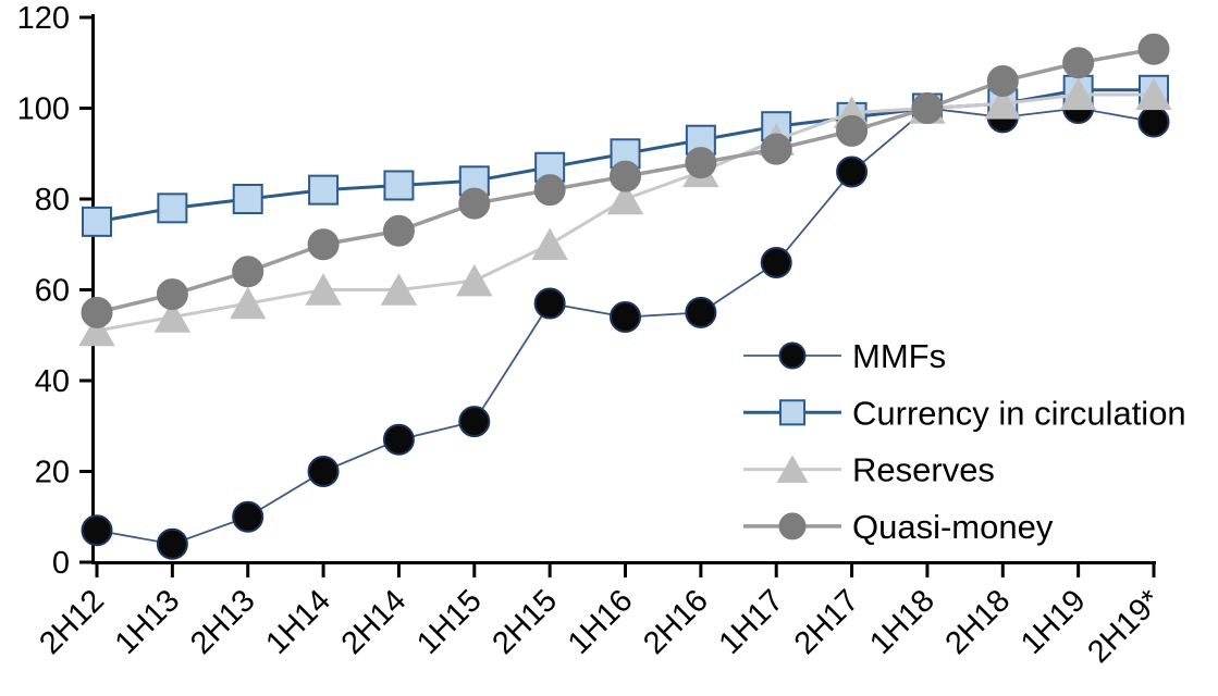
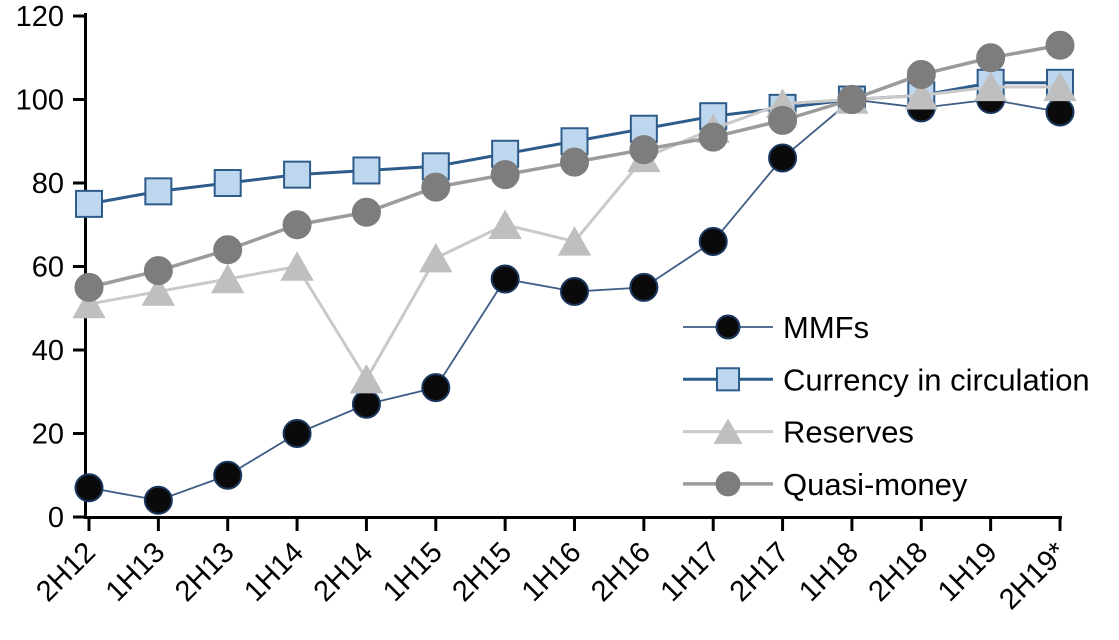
Reserves/2H14: 60 -> 33
Reserves/1H16: 80 -> 66
